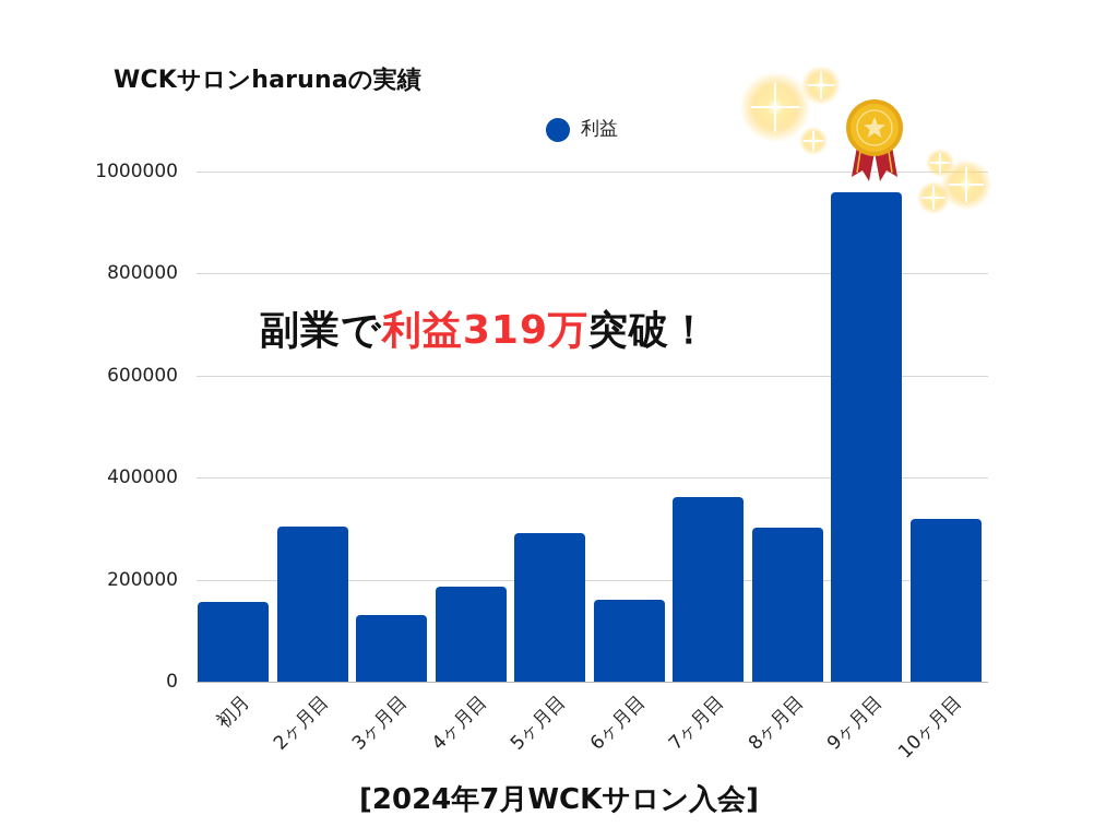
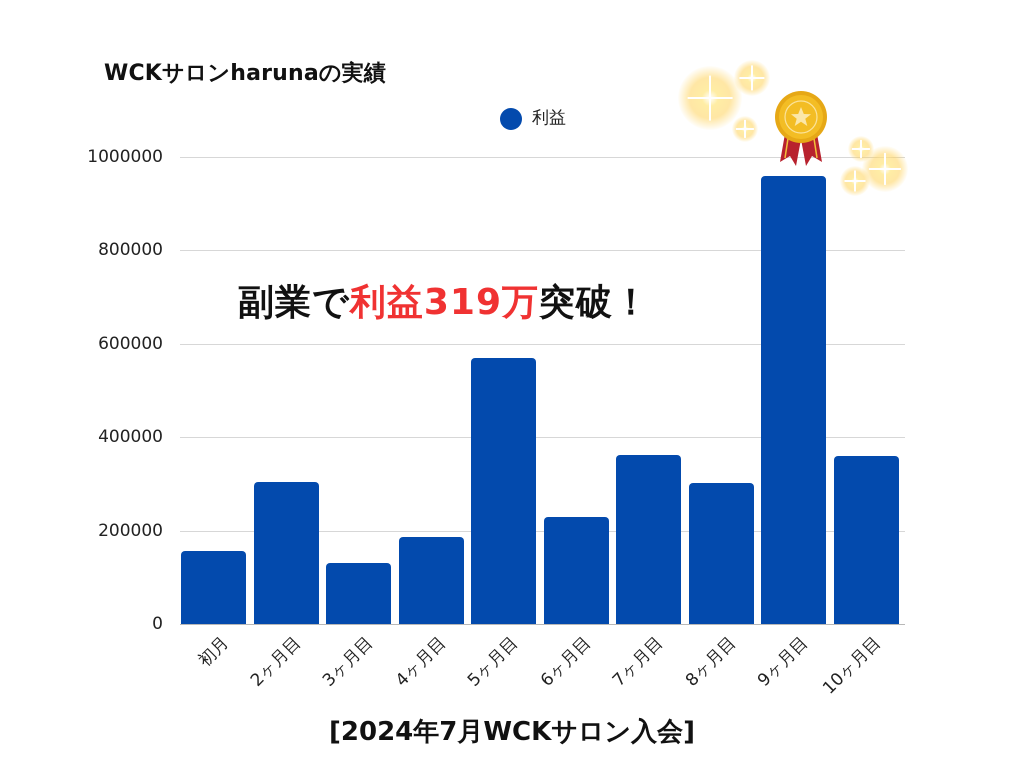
5ヶ月目: 290000 -> 570000
6ヶ月目: 160000 -> 230000
10ヶ月目: 320000 -> 360000
